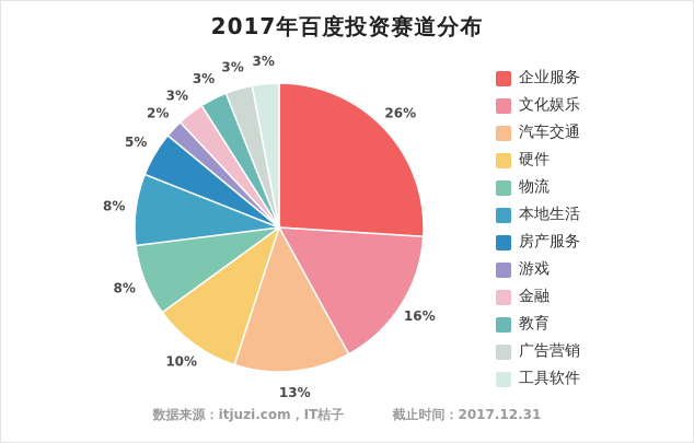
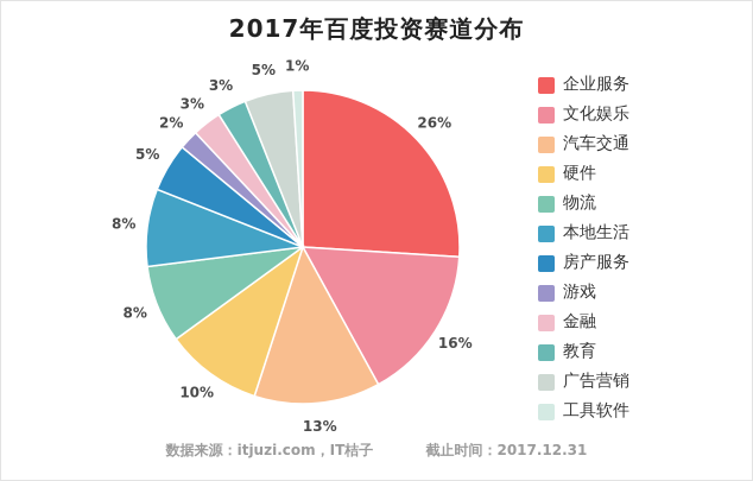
广告营销: 3% -> 5%
工具软件: 3% -> 1%
